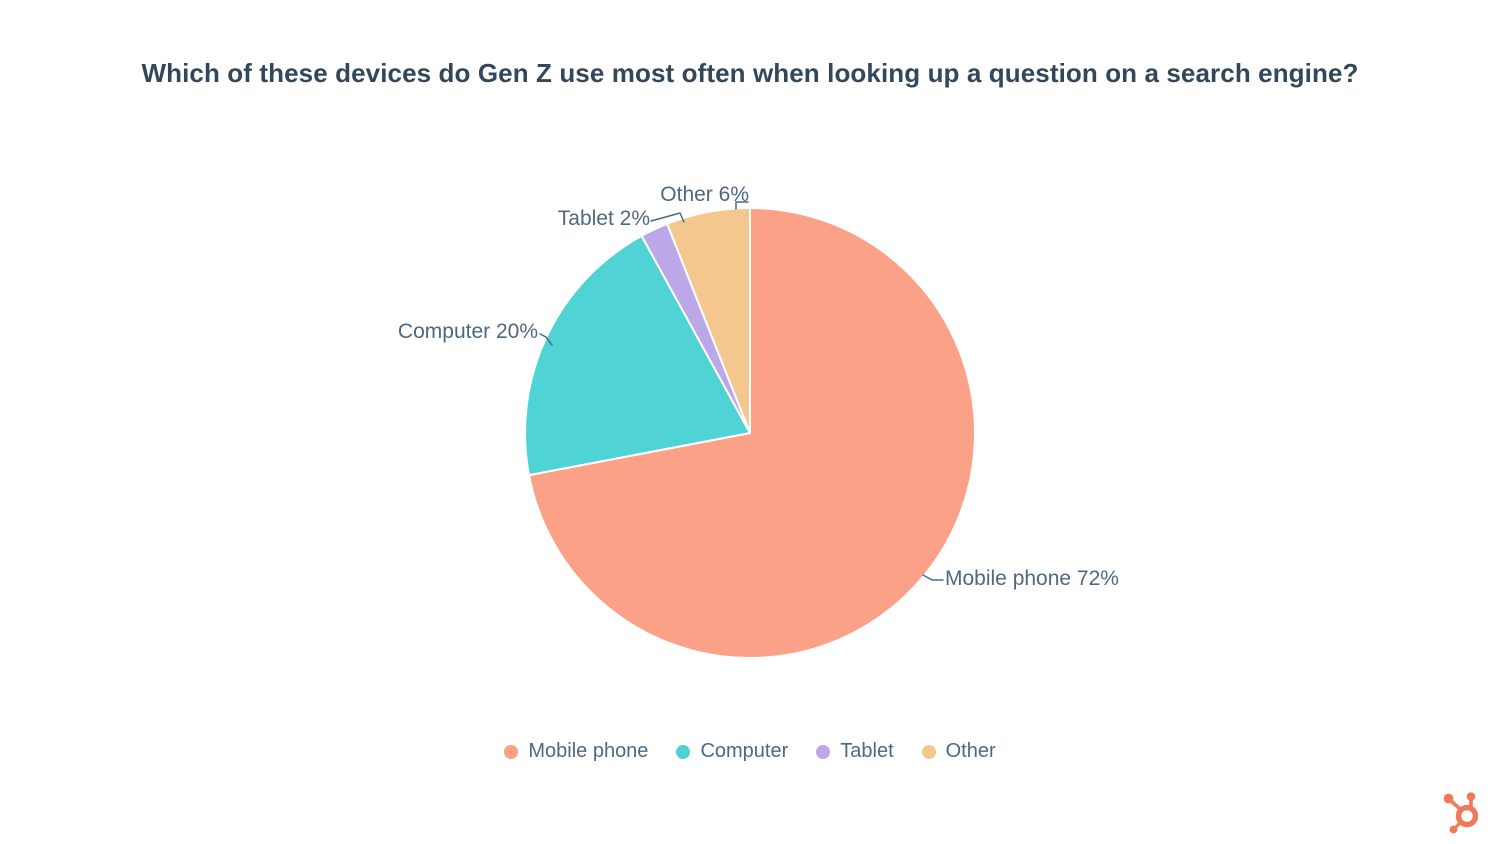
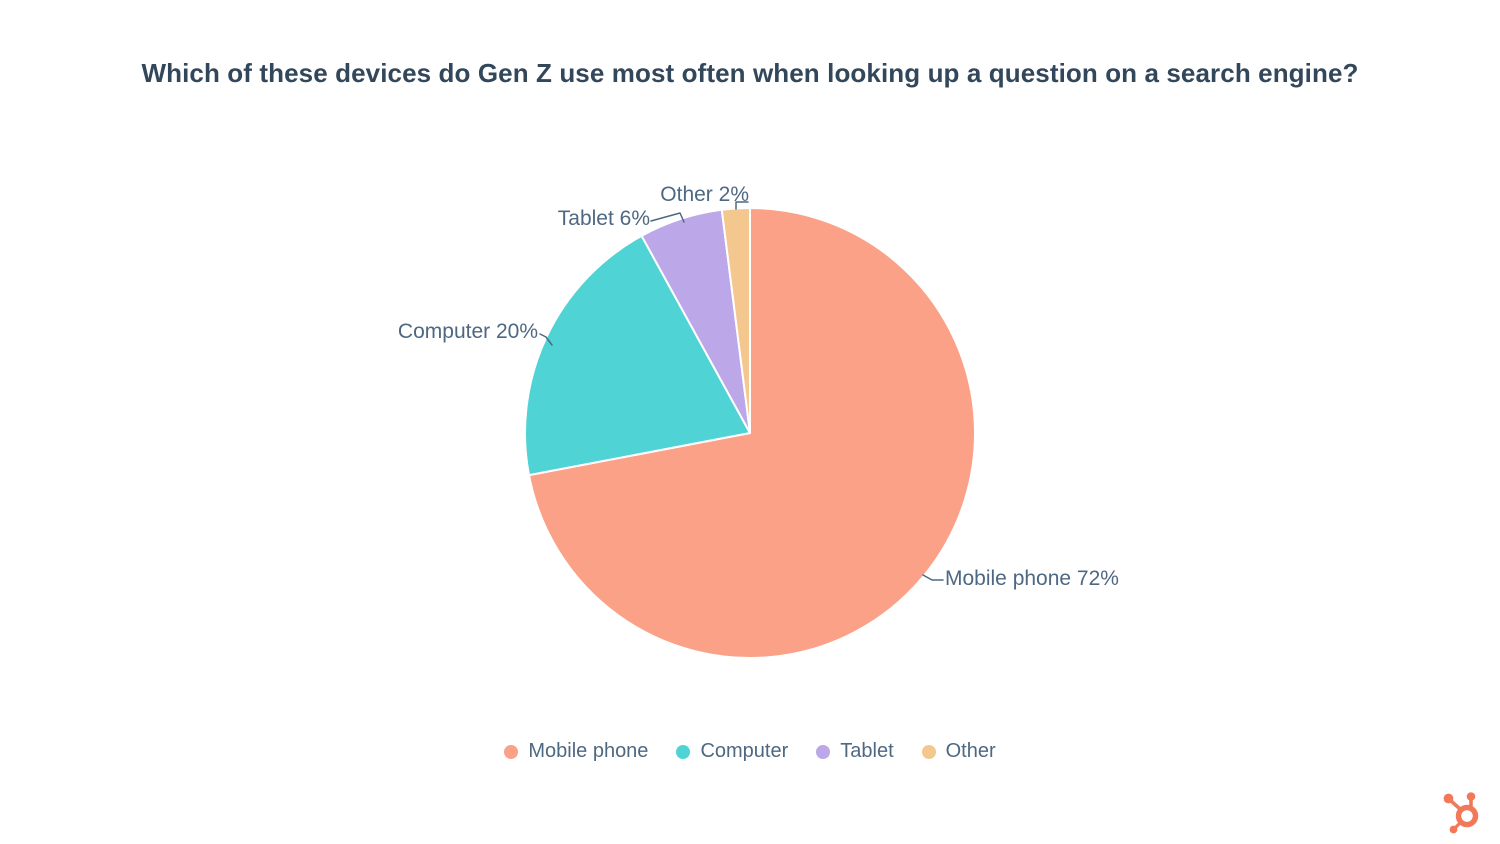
Tablet: 2% -> 6%
Other: 6% -> 2%
